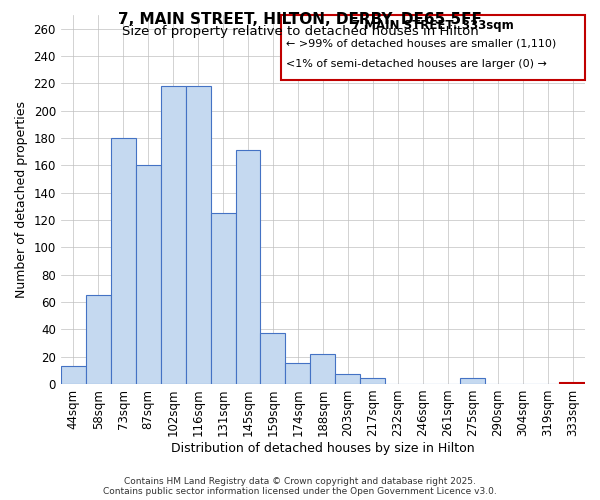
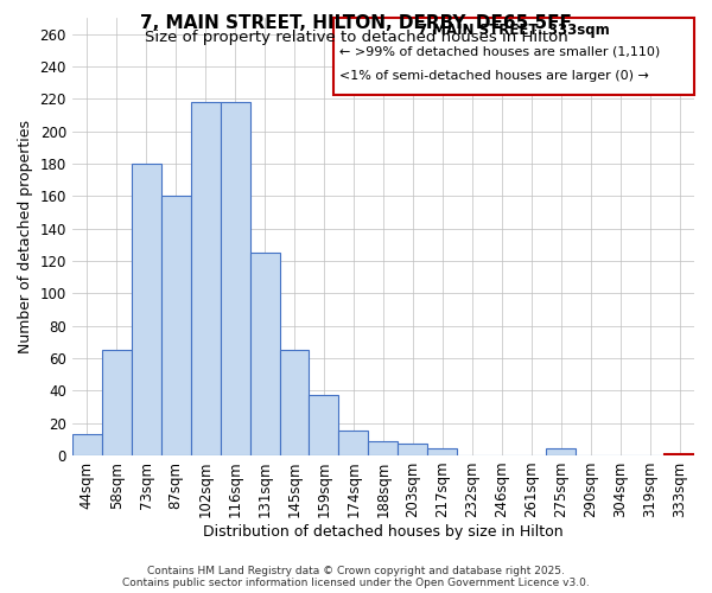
145sqm: 171 -> 65
188sqm: 22 -> 9
